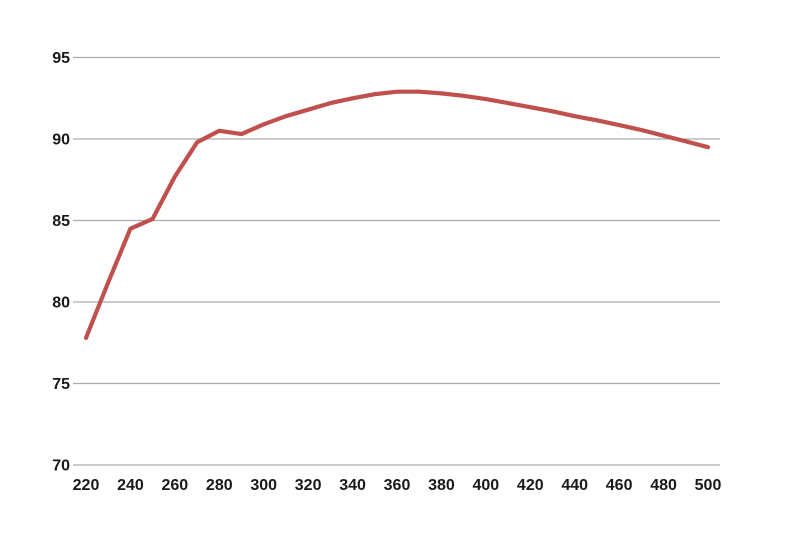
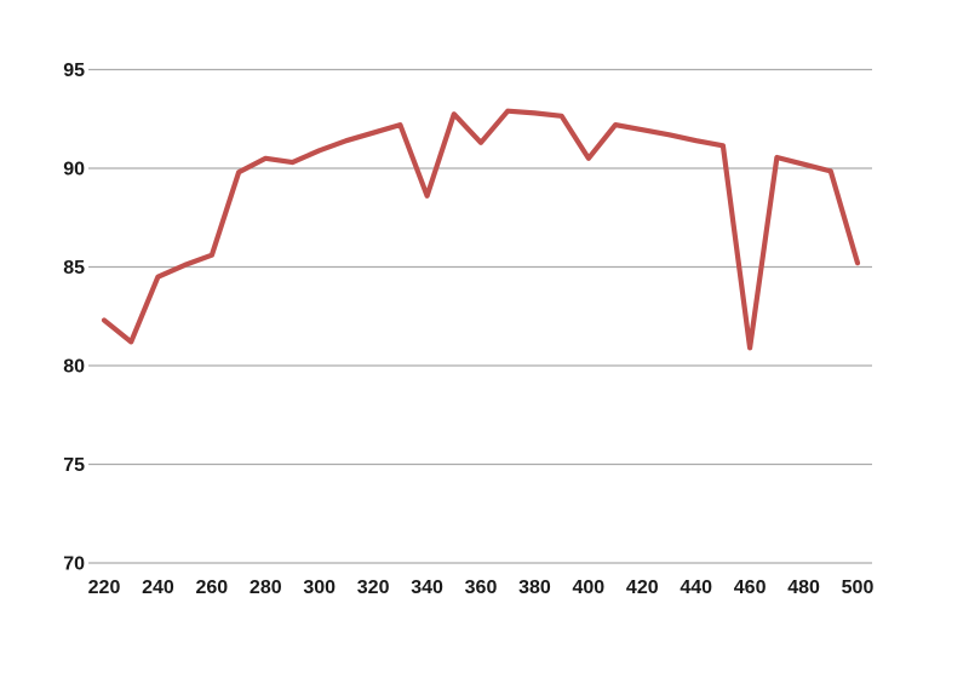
220: 77.8 -> 82.3
260: 87.7 -> 85.6
340: 92.5 -> 88.6
360: 92.9 -> 91.3
400: 92.5 -> 90.5
460: 90.8 -> 80.9
500: 89.5 -> 85.2
